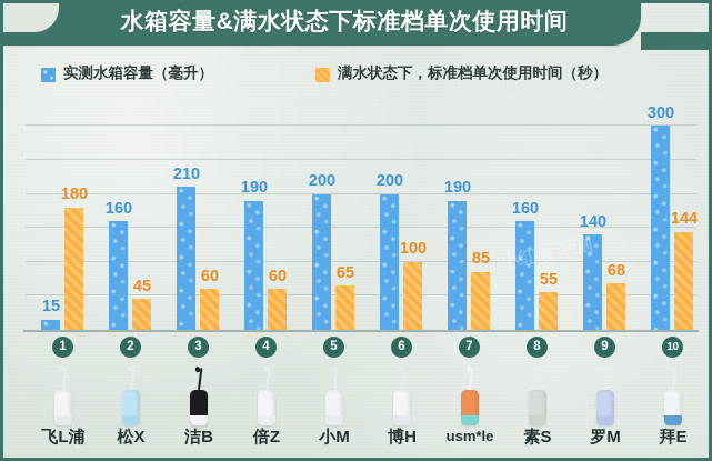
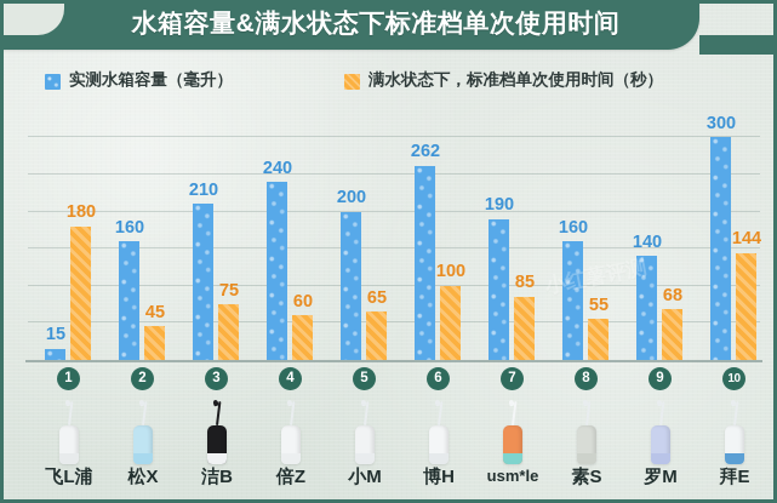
满水状态下，标准档单次使用时间（秒）/洁B: 60 -> 75
实测水箱容量（毫升）/倍Z: 190 -> 240
实测水箱容量（毫升）/博H: 200 -> 262
